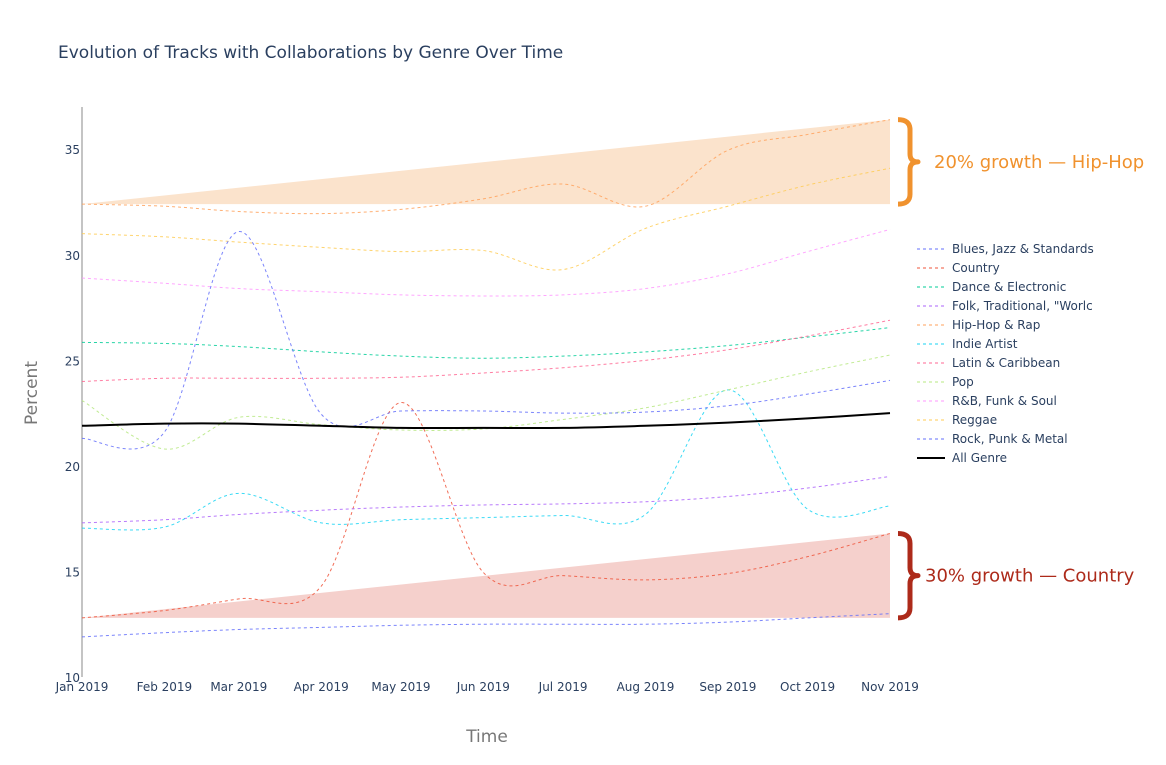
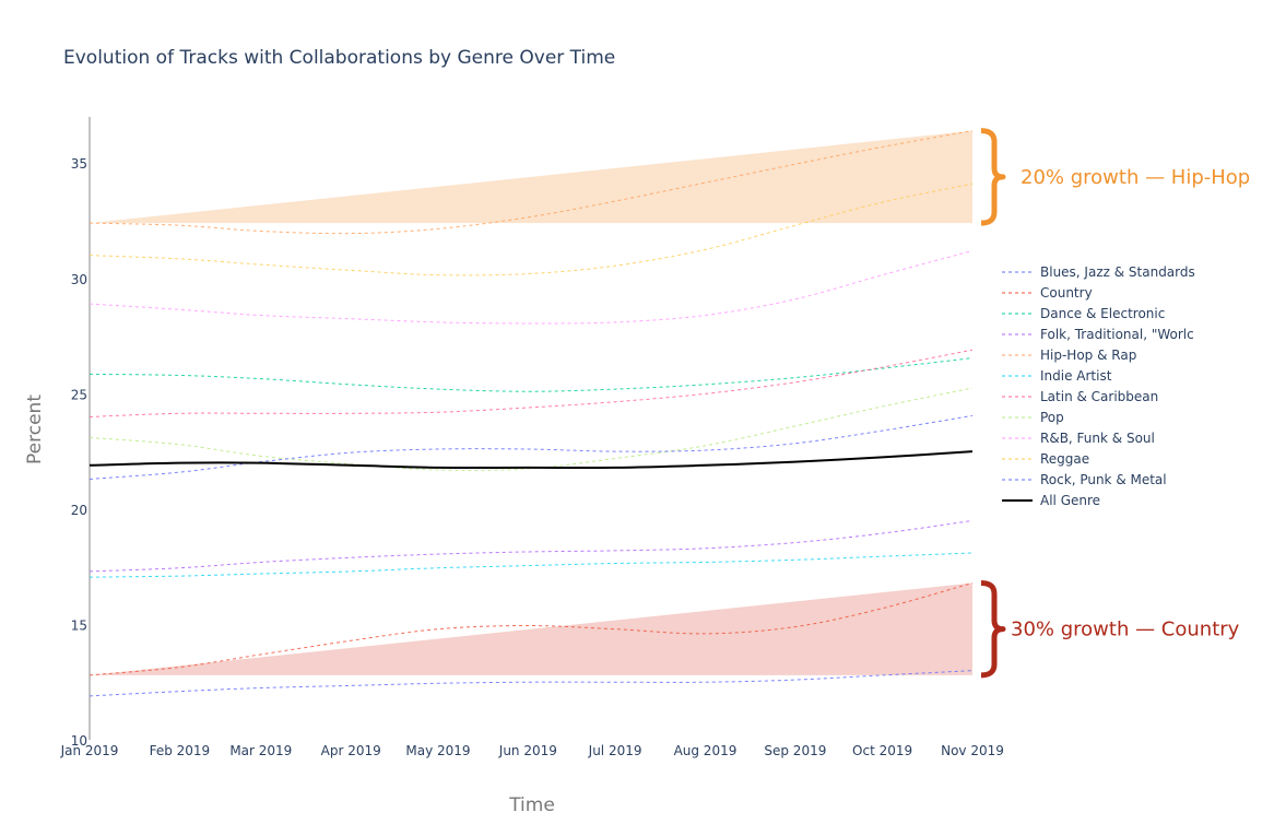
Pop/Feb 2019: 20.8 -> 22.8
Indie Artist/Mar 2019: 18.7 -> 17.2
Rock, Punk & Metal/Mar 2019: 31.1 -> 22.1
Country/May 2019: 23.0 -> 14.8
Reggae/Jul 2019: 29.3 -> 30.6
Hip-Hop & Rap/Aug 2019: 32.3 -> 34.1
Indie Artist/Sep 2019: 23.6 -> 17.8
